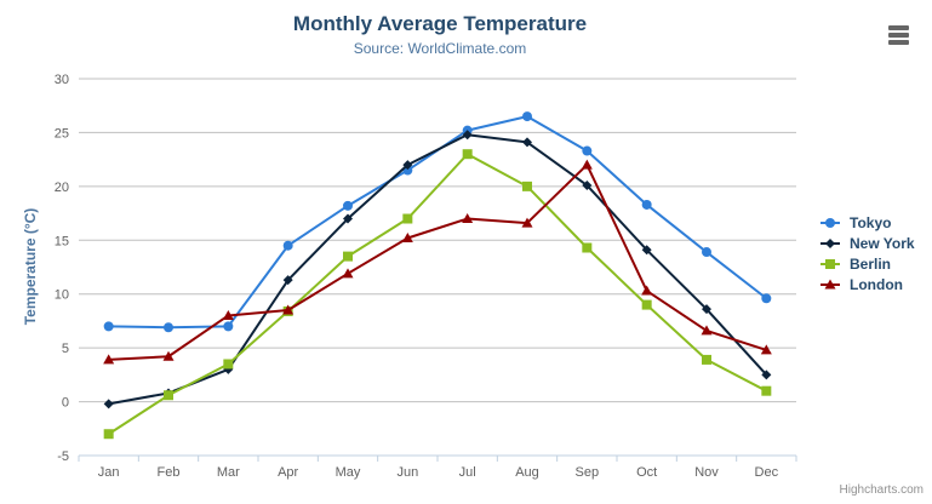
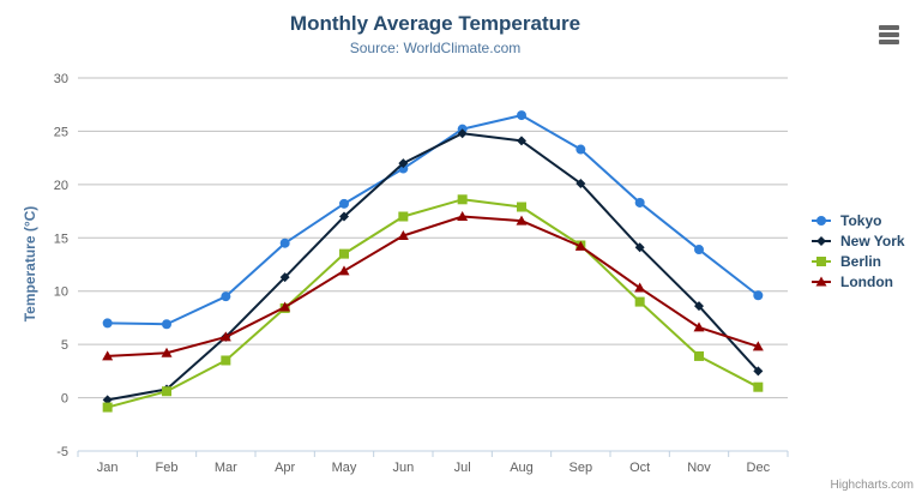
Berlin/Jan: -3 -> -1
Tokyo/Mar: 7 -> 10
New York/Mar: 3 -> 6
London/Mar: 8 -> 6
Berlin/Jul: 23 -> 19
Berlin/Aug: 20 -> 18
London/Sep: 22 -> 14
